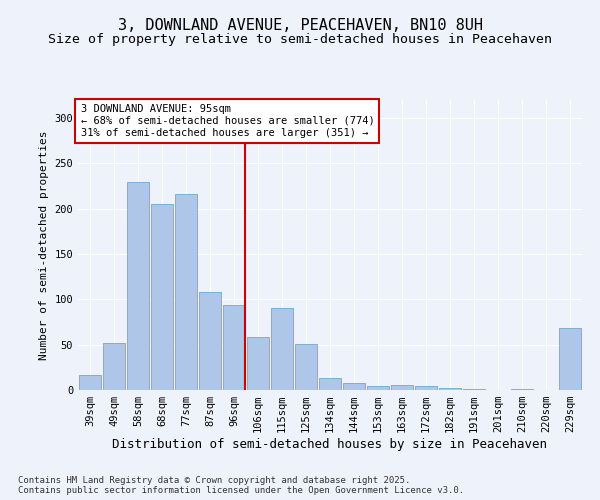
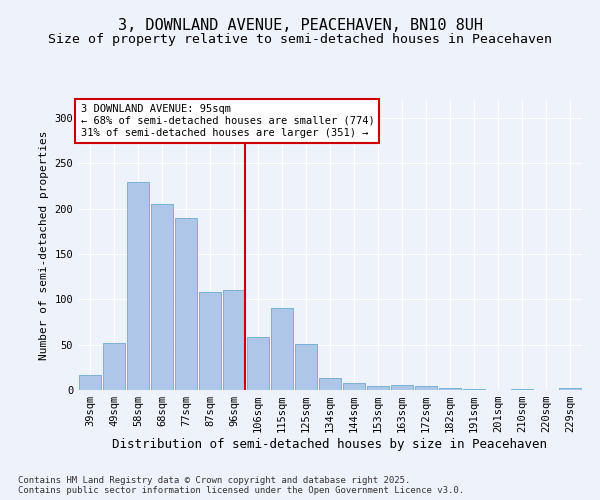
77sqm: 216 -> 190
96sqm: 94 -> 110
229sqm: 68 -> 2
